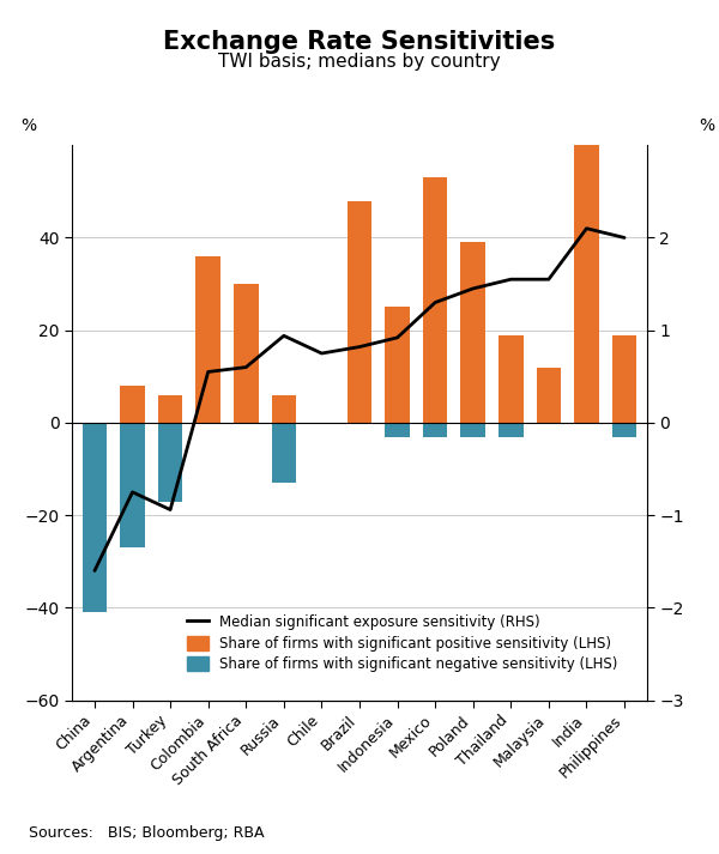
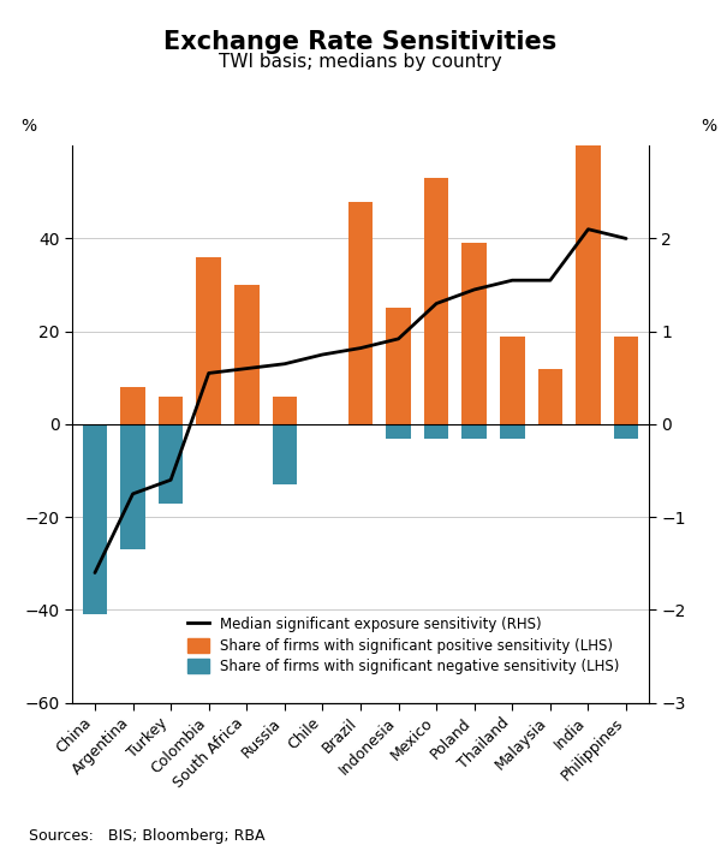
Median significant exposure sensitivity (RHS)/Turkey: -0.94 -> -0.60
Median significant exposure sensitivity (RHS)/Russia: 0.94 -> 0.65
